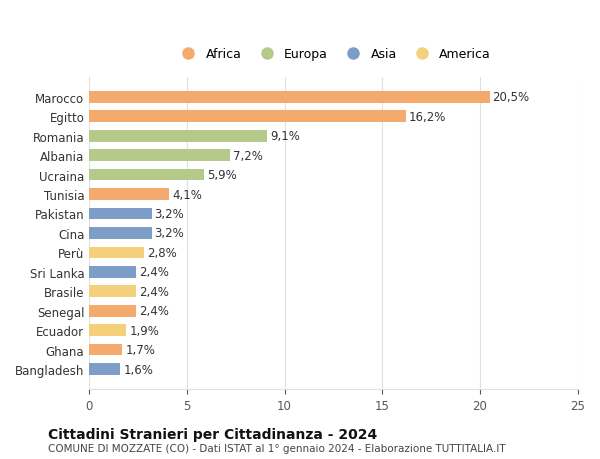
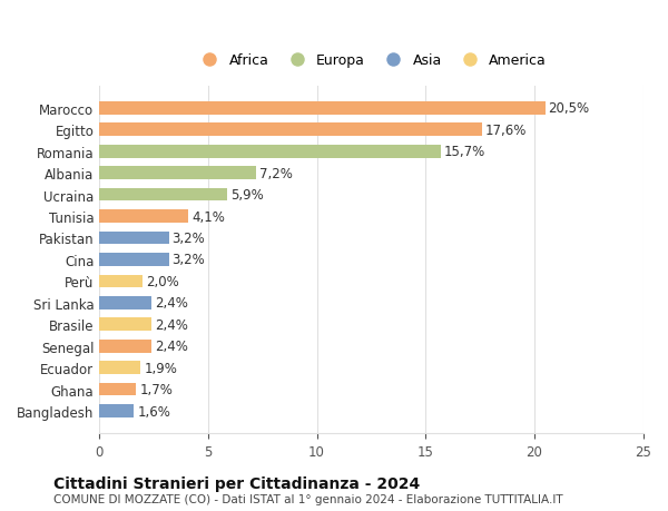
Egitto: 16,2% -> 17,6%
Romania: 9,1% -> 15,7%
Perù: 2,8% -> 2,0%
